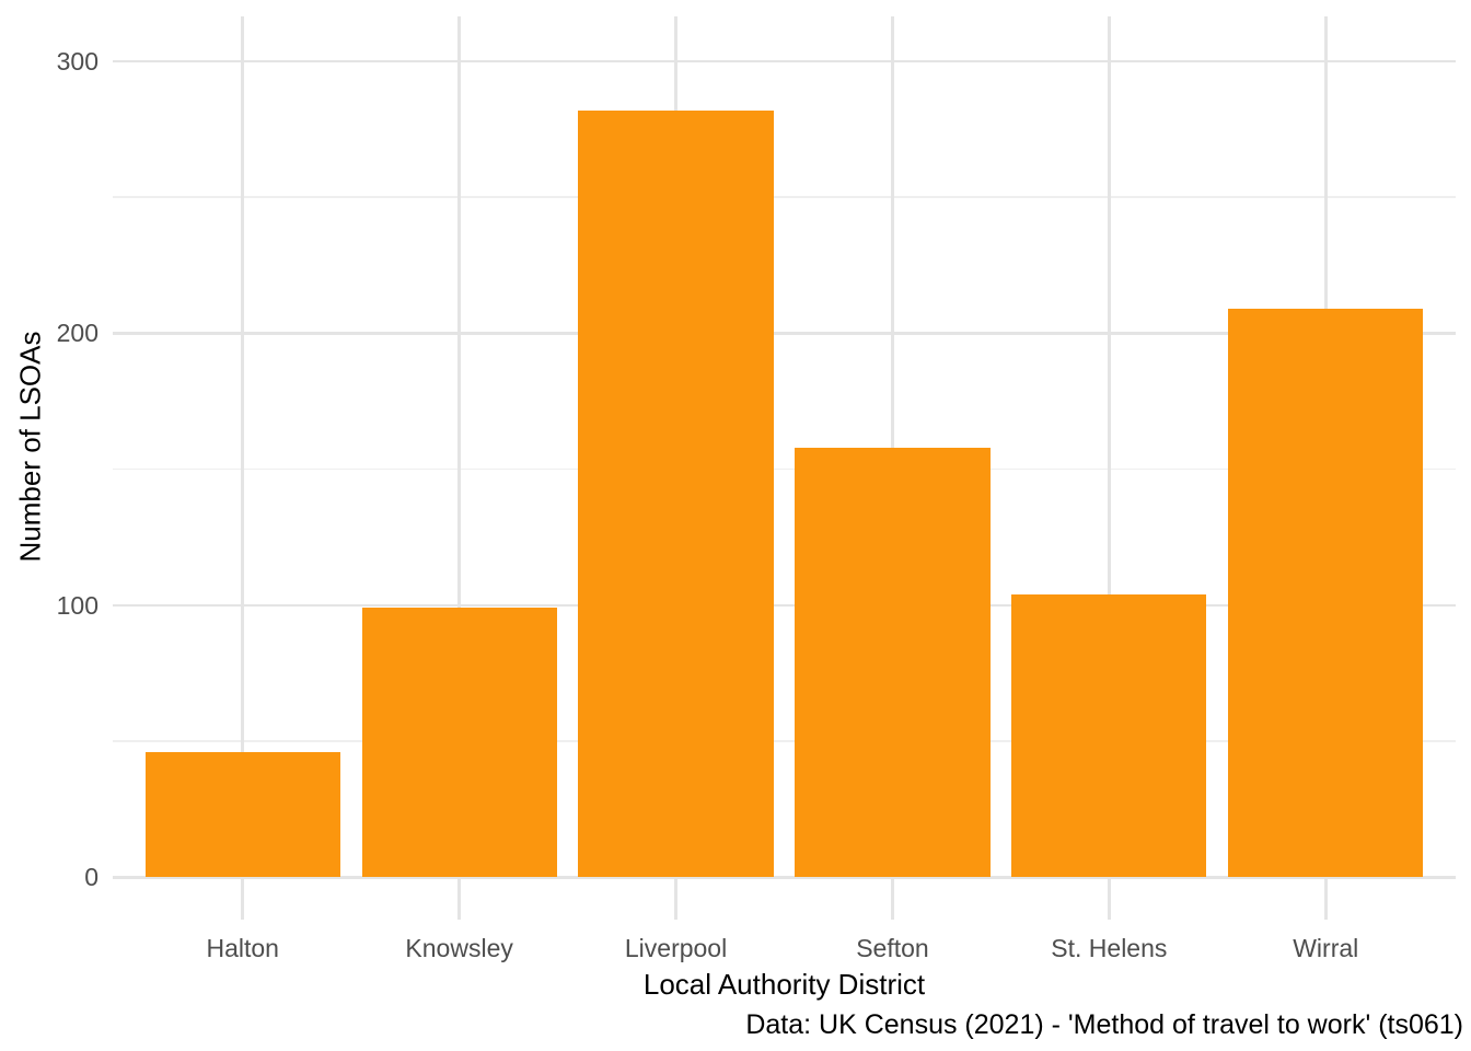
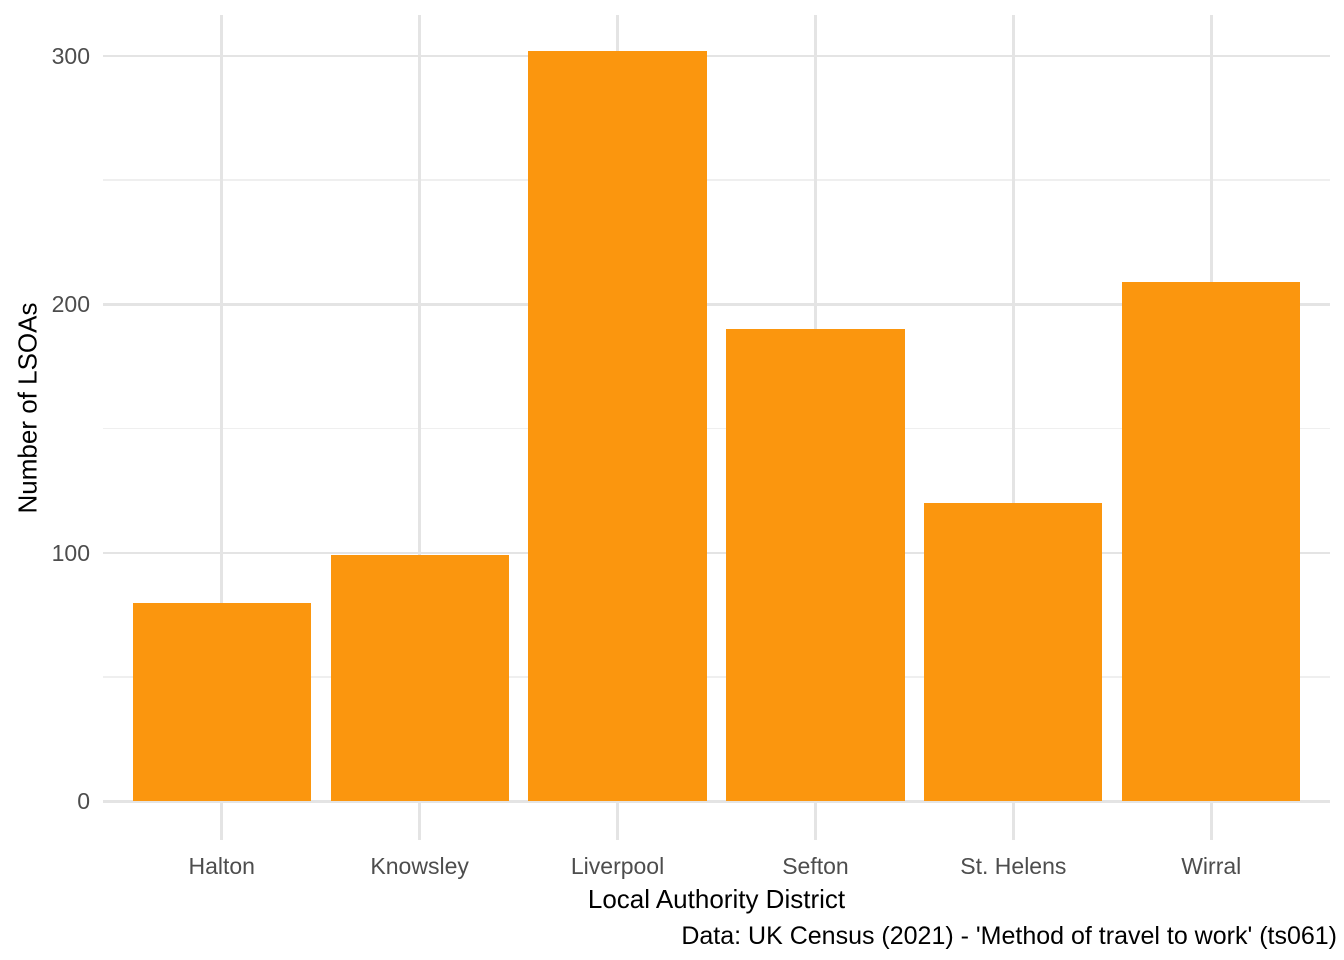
Halton: 46 -> 80
Liverpool: 282 -> 302
Sefton: 158 -> 190
St. Helens: 104 -> 120
